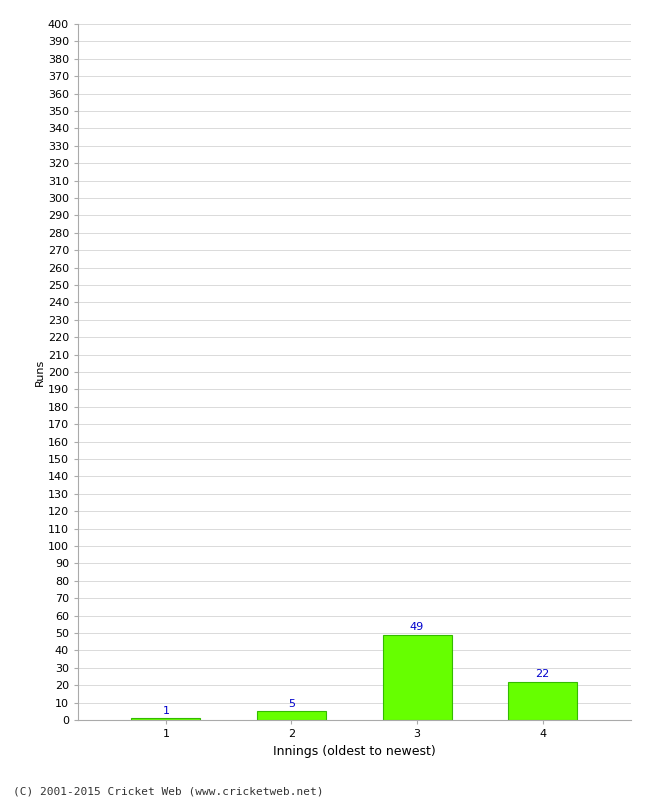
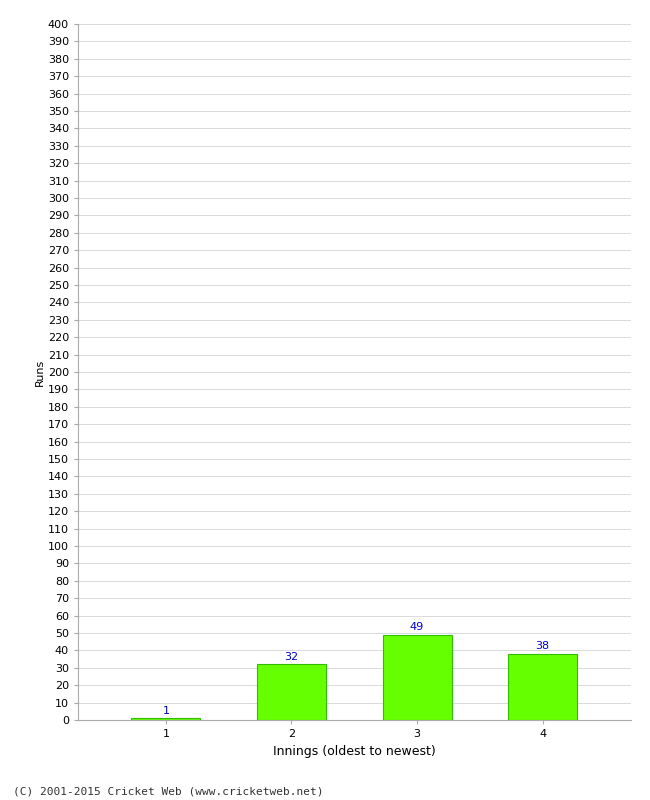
2: 5 -> 32
4: 22 -> 38
